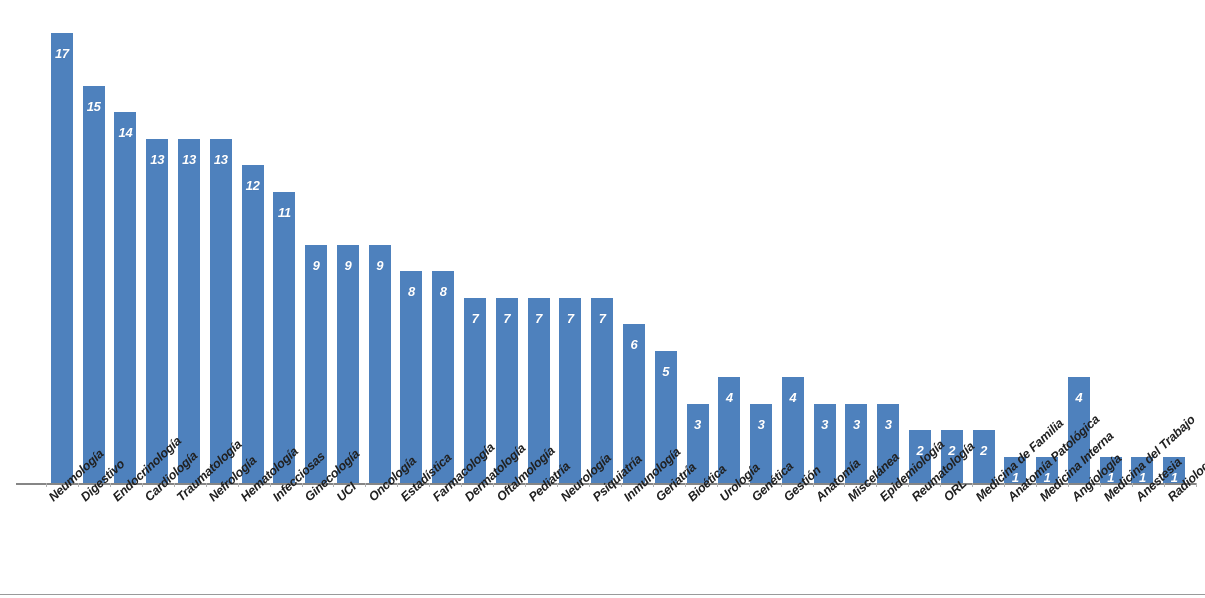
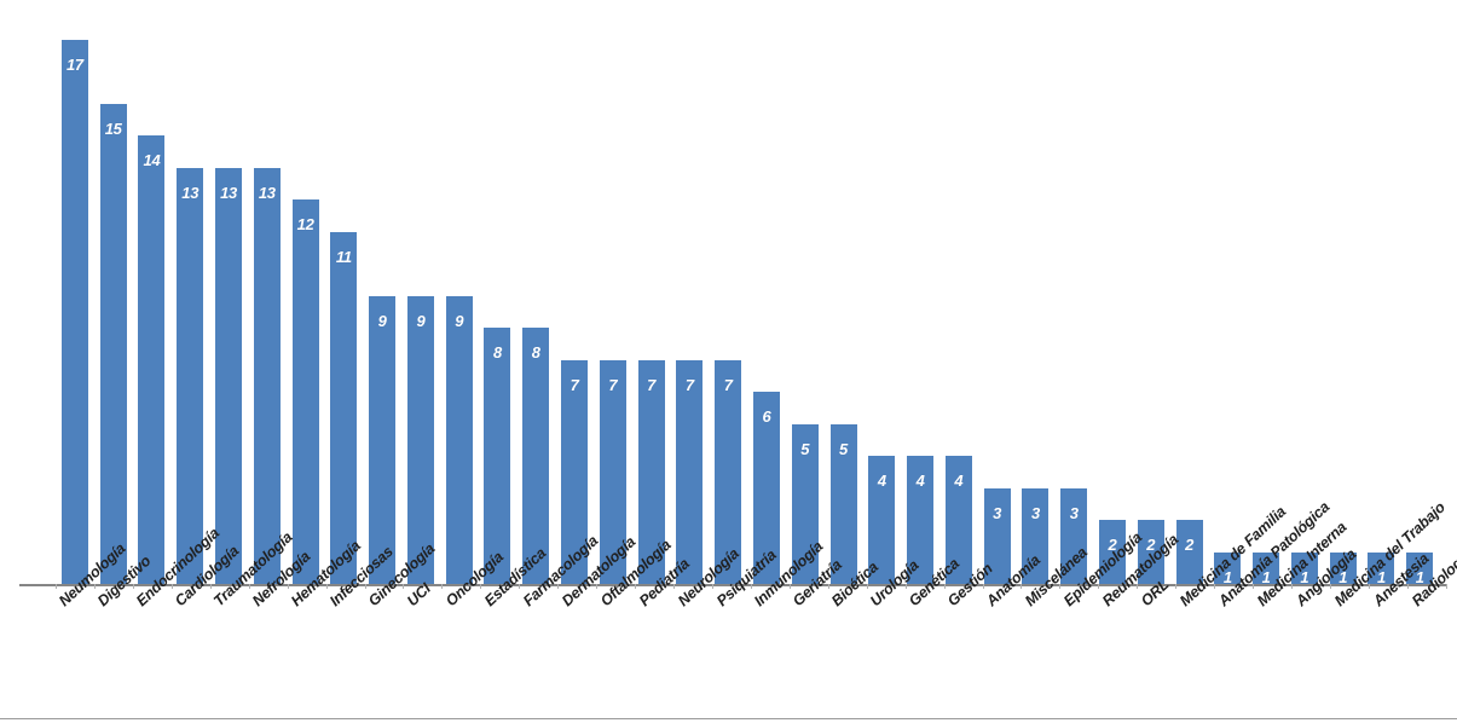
Bioética: 3 -> 5
Genética: 3 -> 4
Angiología: 4 -> 1
